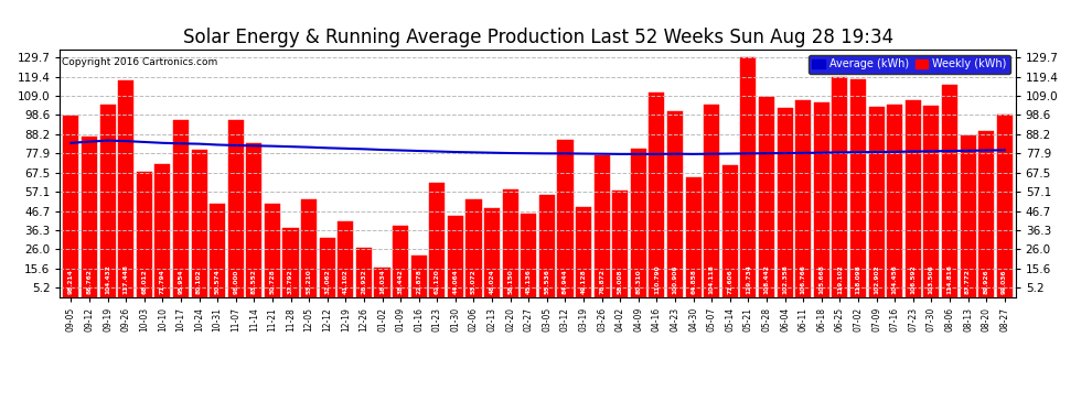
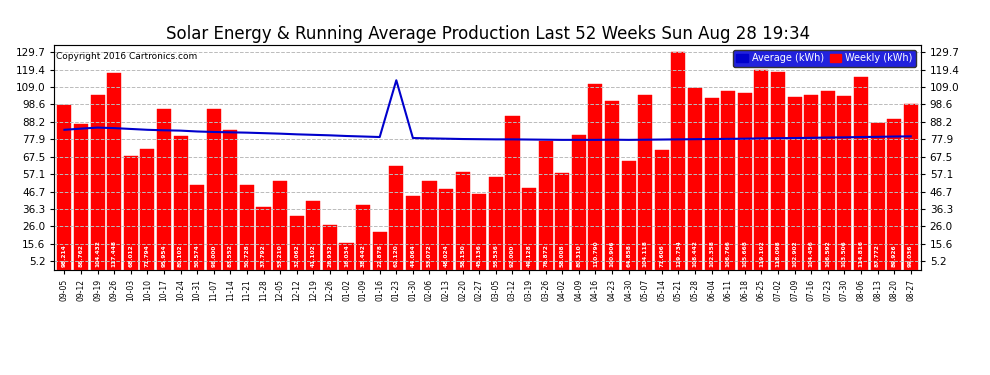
Average (kWh)/01-23: 79 -> 113
Weekly (kWh)/03-12: 85 -> 92
